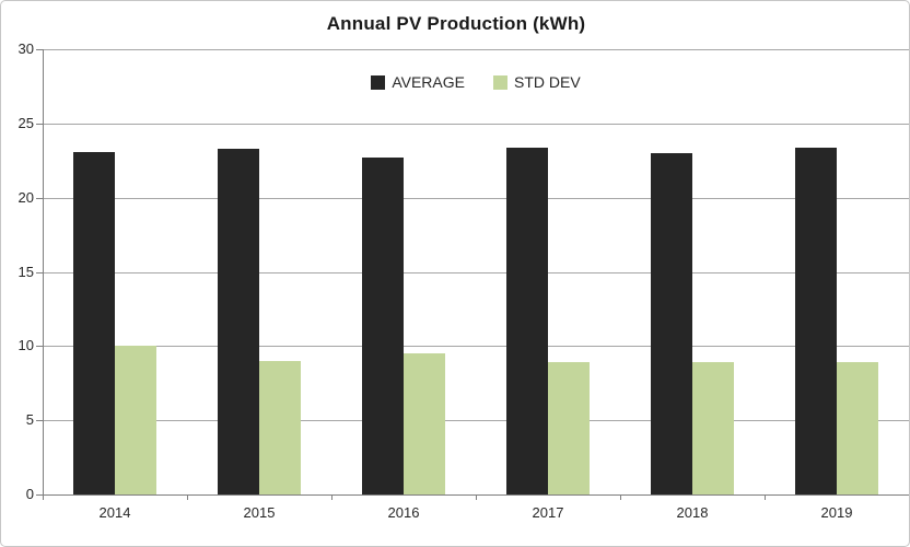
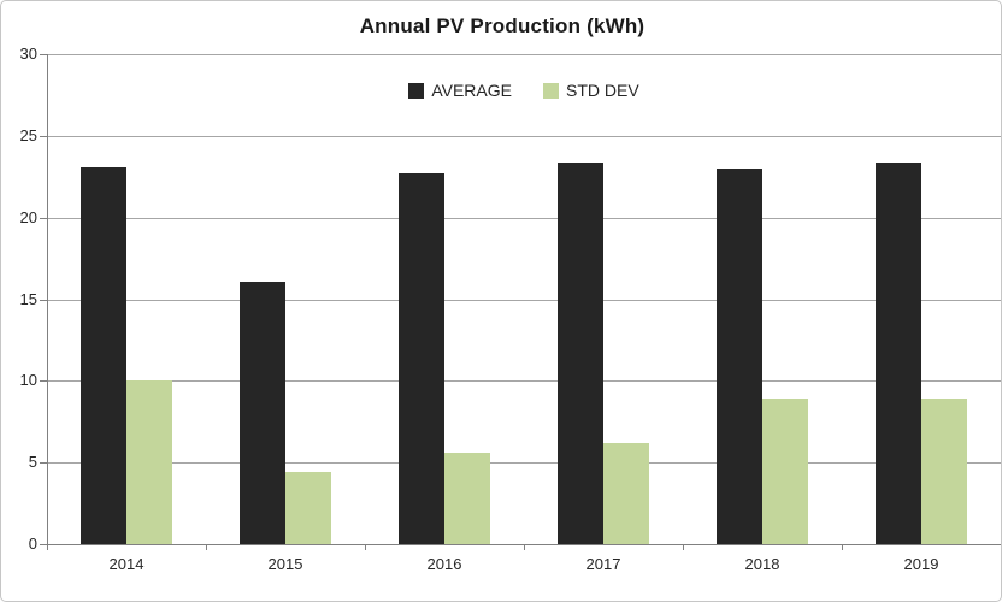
AVERAGE/2015: 23.3 -> 16.1
STD DEV/2015: 9.0 -> 4.4
STD DEV/2016: 9.5 -> 5.6
STD DEV/2017: 8.9 -> 6.2
